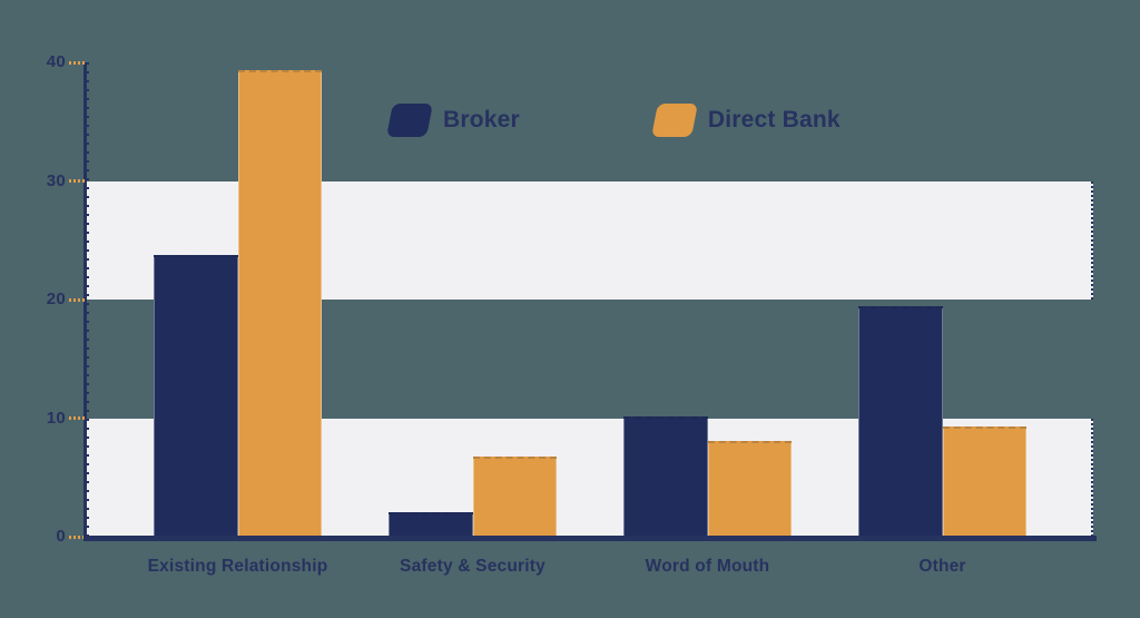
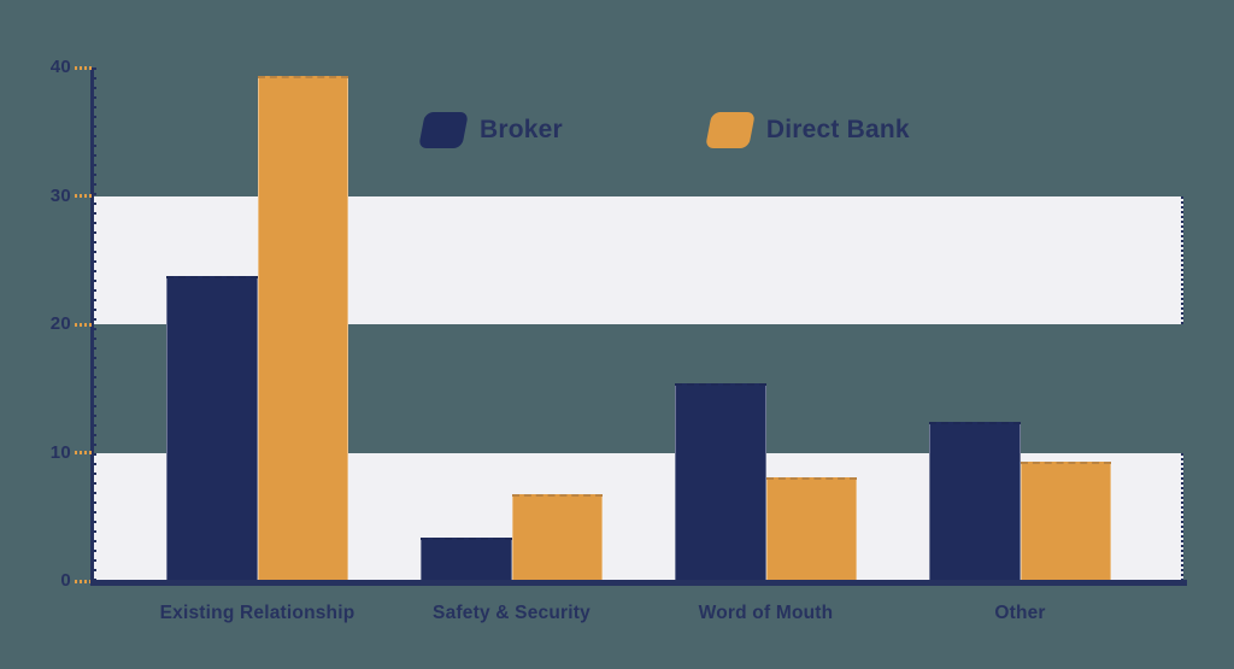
Broker/Safety & Security: 2.1 -> 3.4
Broker/Word of Mouth: 10.1 -> 15.4
Broker/Other: 19.4 -> 12.4
